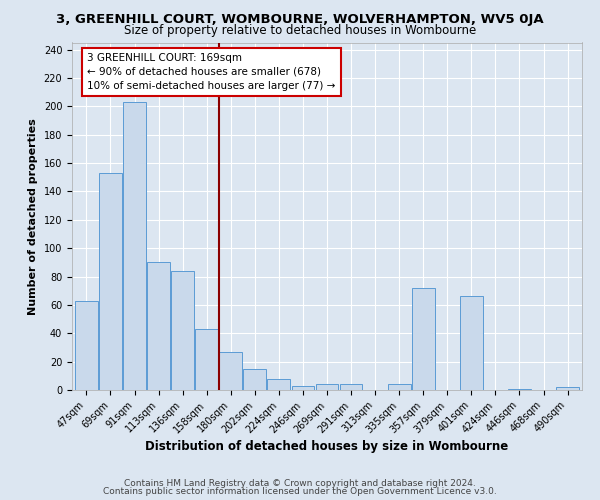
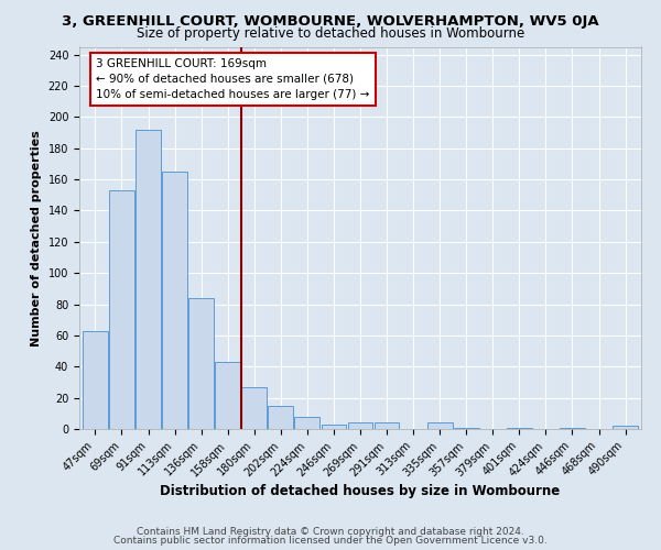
91sqm: 203 -> 192
113sqm: 90 -> 165
357sqm: 72 -> 1
401sqm: 66 -> 1
